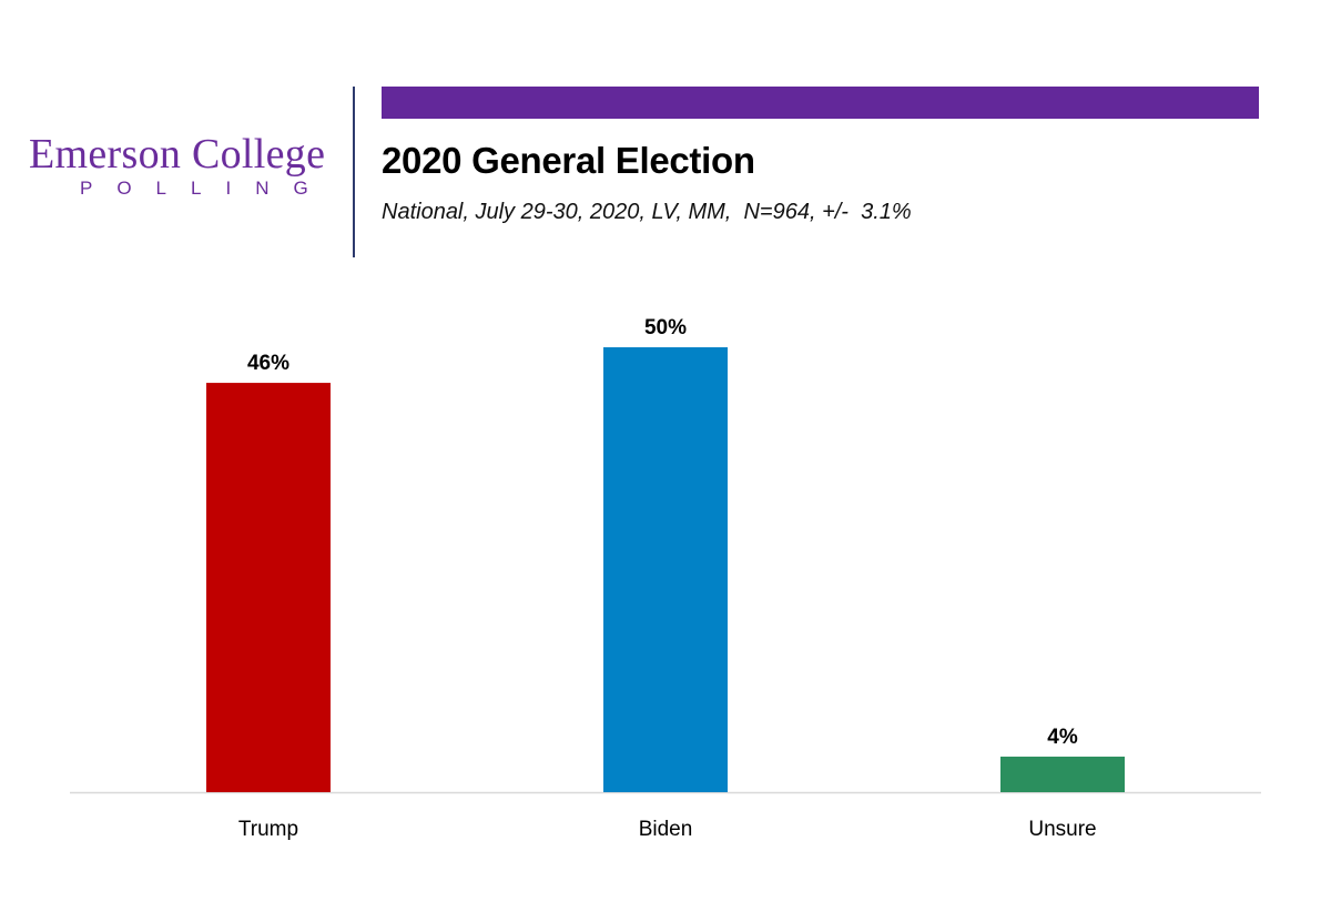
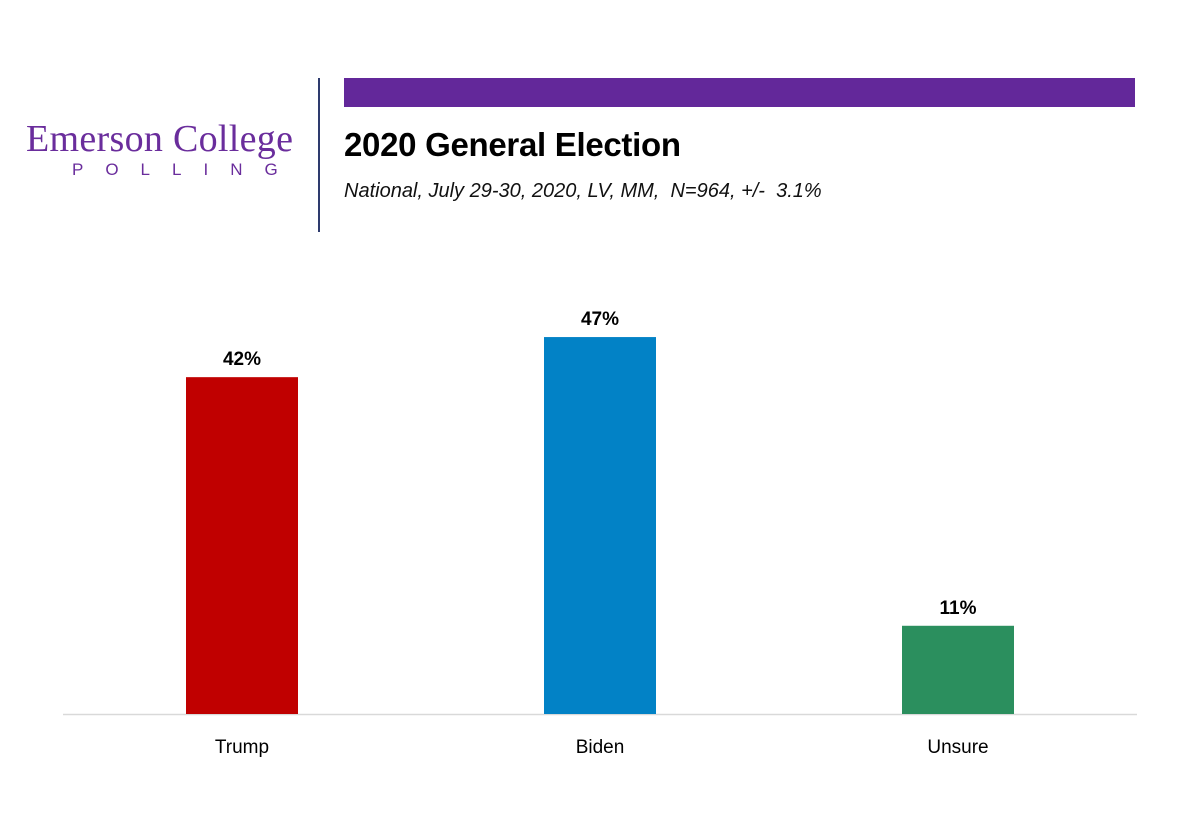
Trump: 46% -> 42%
Biden: 50% -> 47%
Unsure: 4% -> 11%
